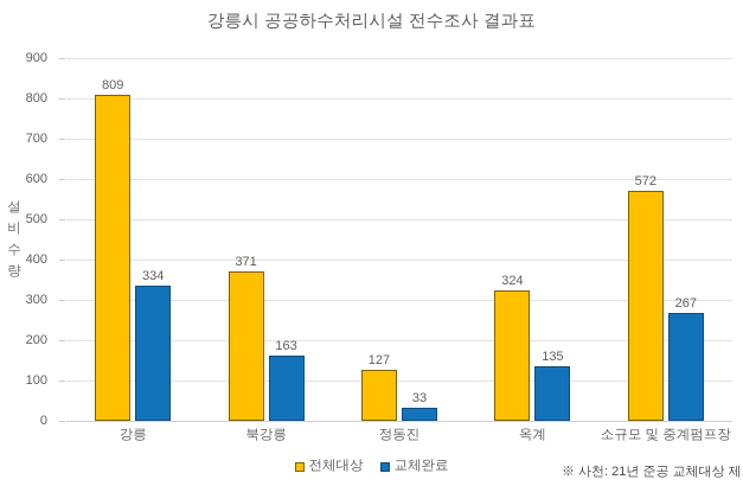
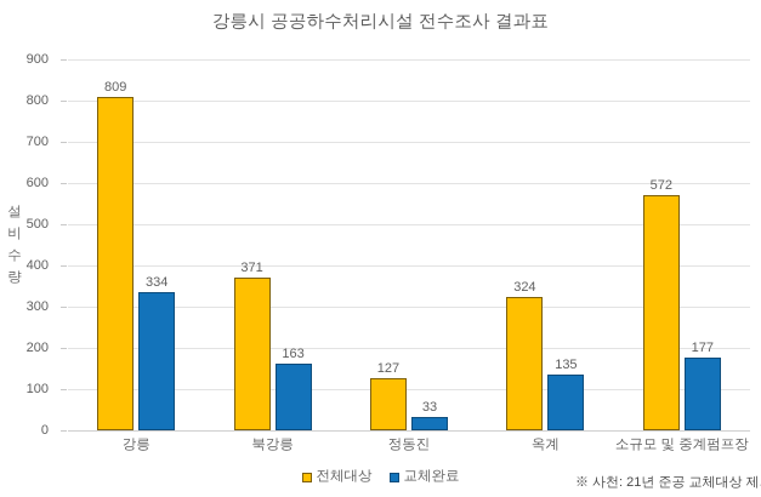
교체완료/소규모 및 중계펌프장: 267 -> 177
